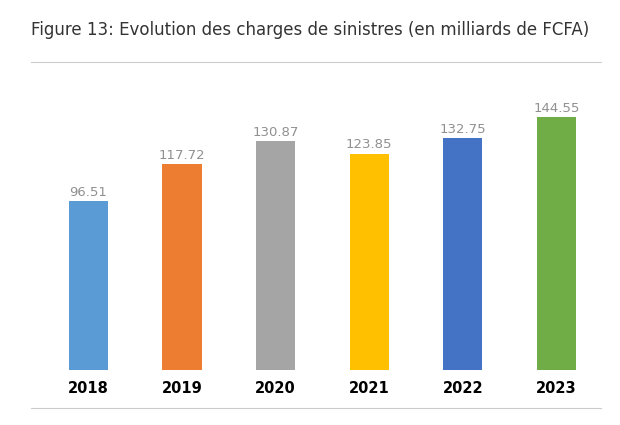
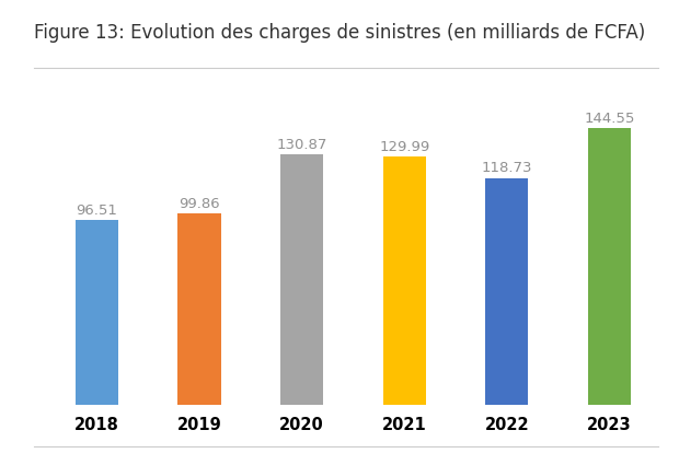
2019: 117.72 -> 99.86
2021: 123.85 -> 129.99
2022: 132.75 -> 118.73
